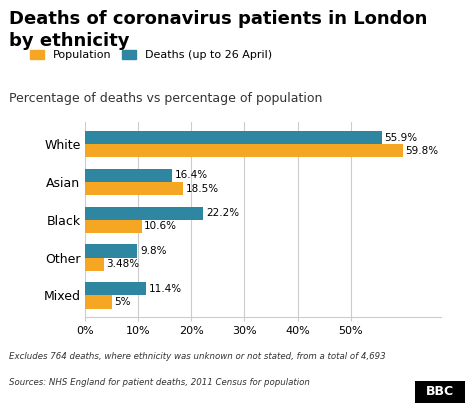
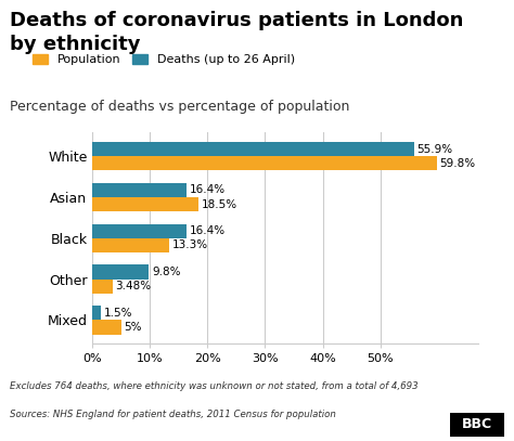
Deaths (up to 26 April)/Black: 22.2% -> 16.4%
Population/Black: 10.6% -> 13.3%
Deaths (up to 26 April)/Mixed: 11.4% -> 1.5%
